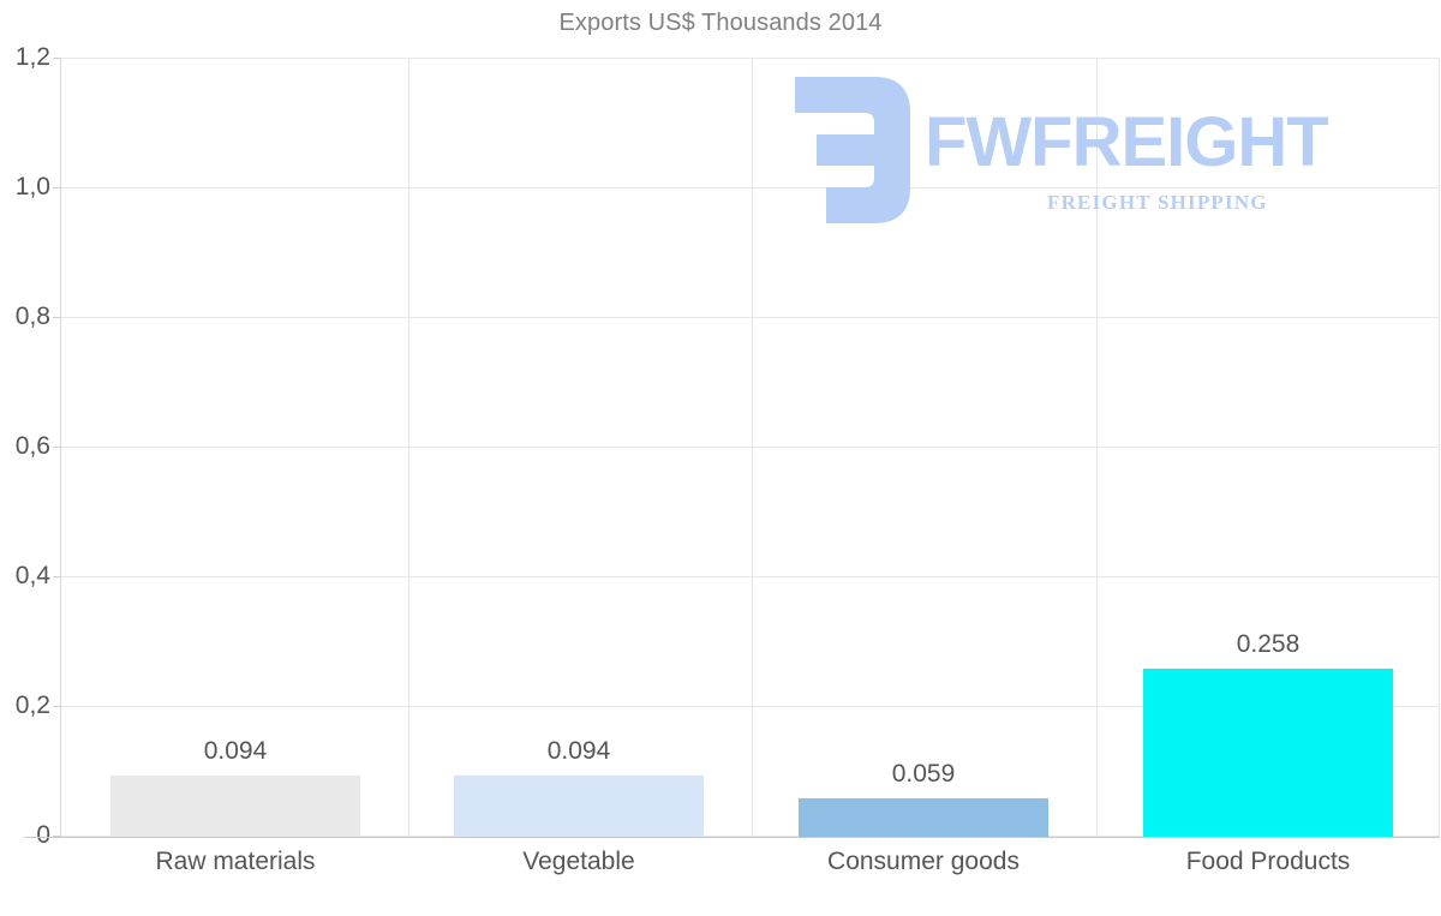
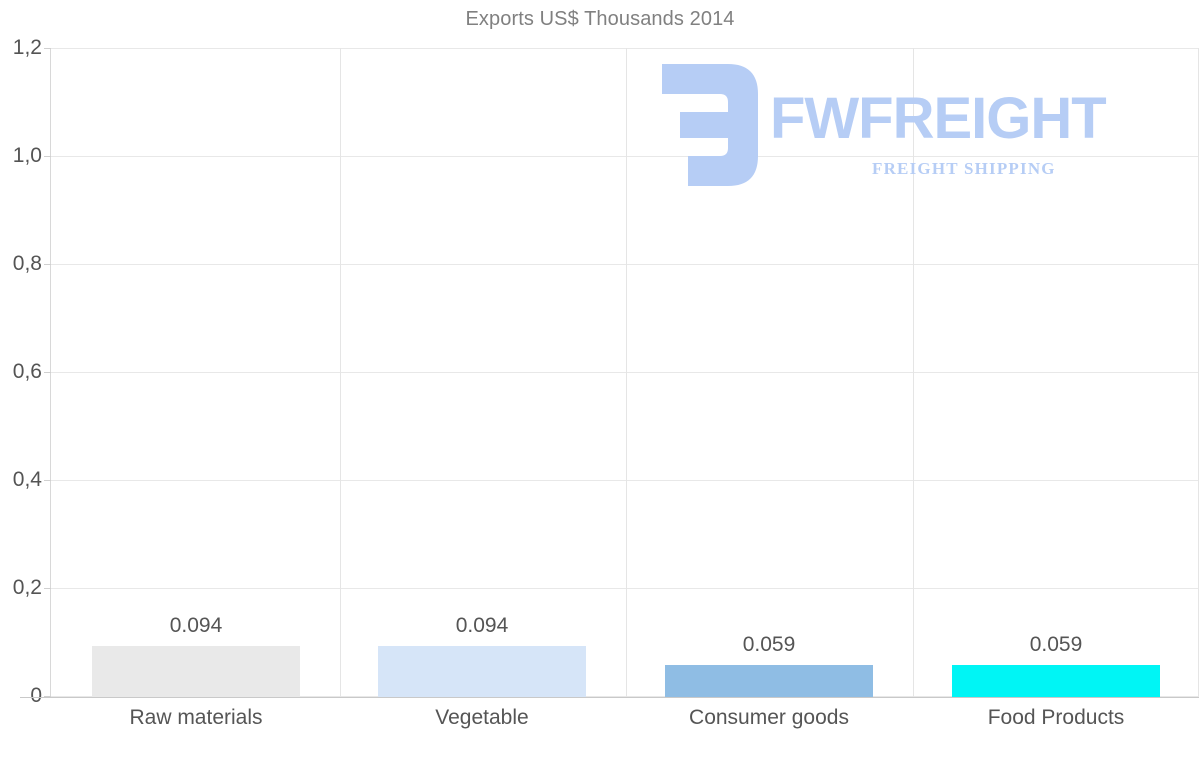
Food Products: 0.258 -> 0.059
